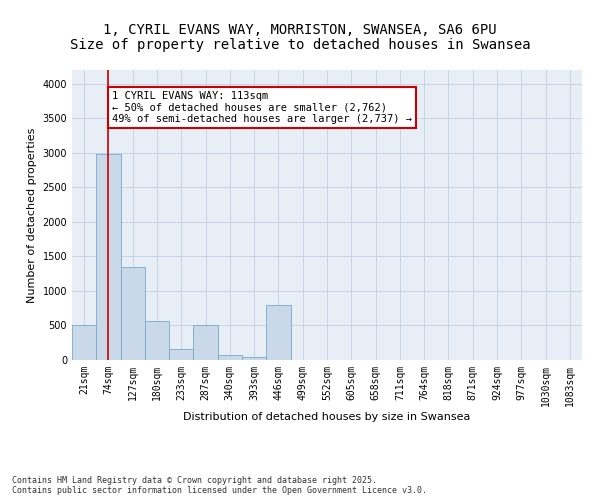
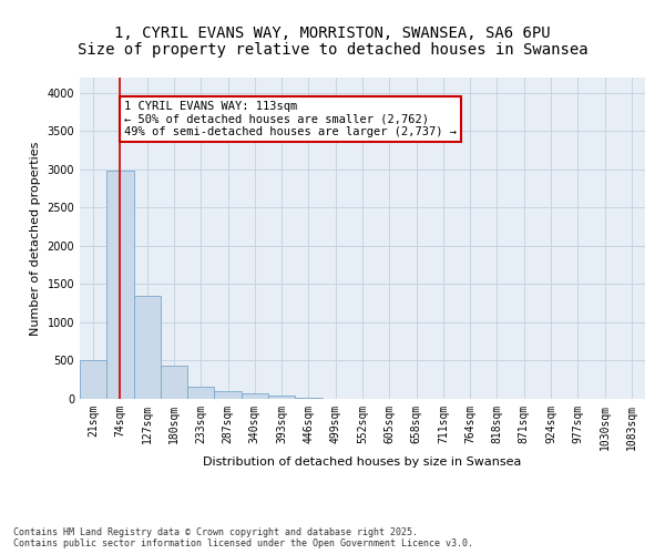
180sqm: 560 -> 430
287sqm: 500 -> 100
446sqm: 800 -> 10
